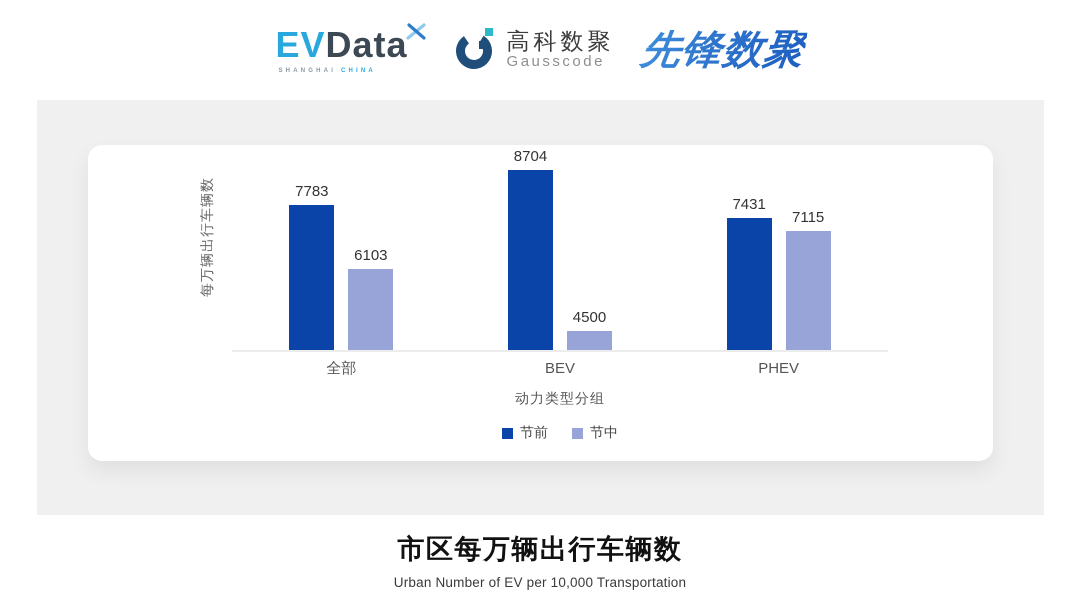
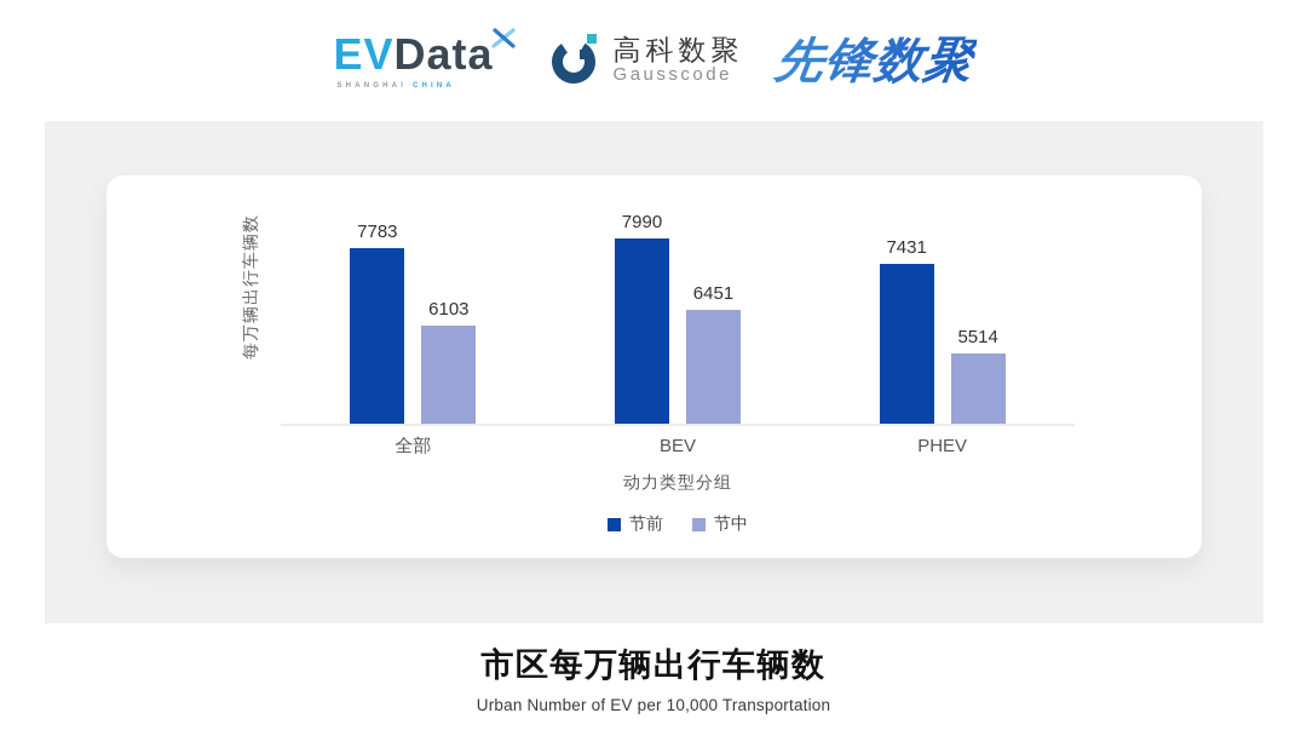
节前/BEV: 8704 -> 7990
节中/BEV: 4500 -> 6451
节中/PHEV: 7115 -> 5514
